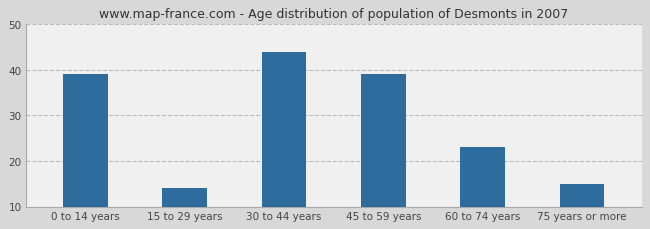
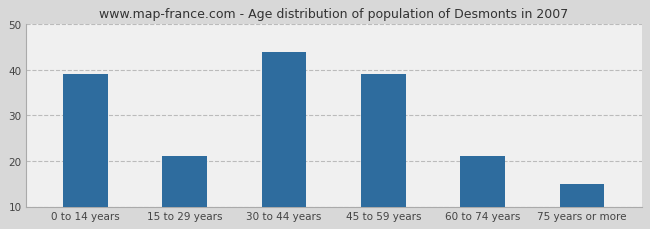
15 to 29 years: 14 -> 21
60 to 74 years: 23 -> 21
